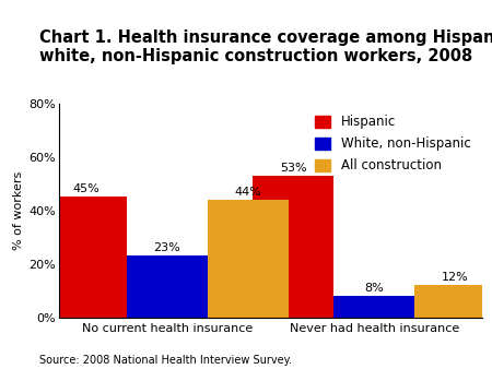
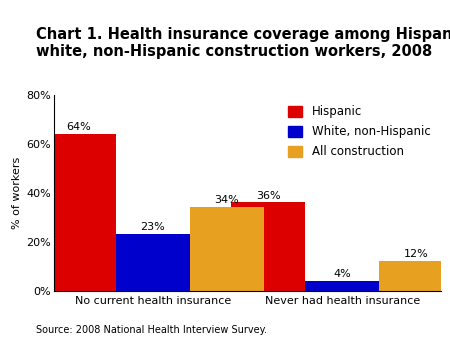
Hispanic/No current health insurance: 45% -> 64%
All construction/No current health insurance: 44% -> 34%
Hispanic/Never had health insurance: 53% -> 36%
White, non-Hispanic/Never had health insurance: 8% -> 4%
